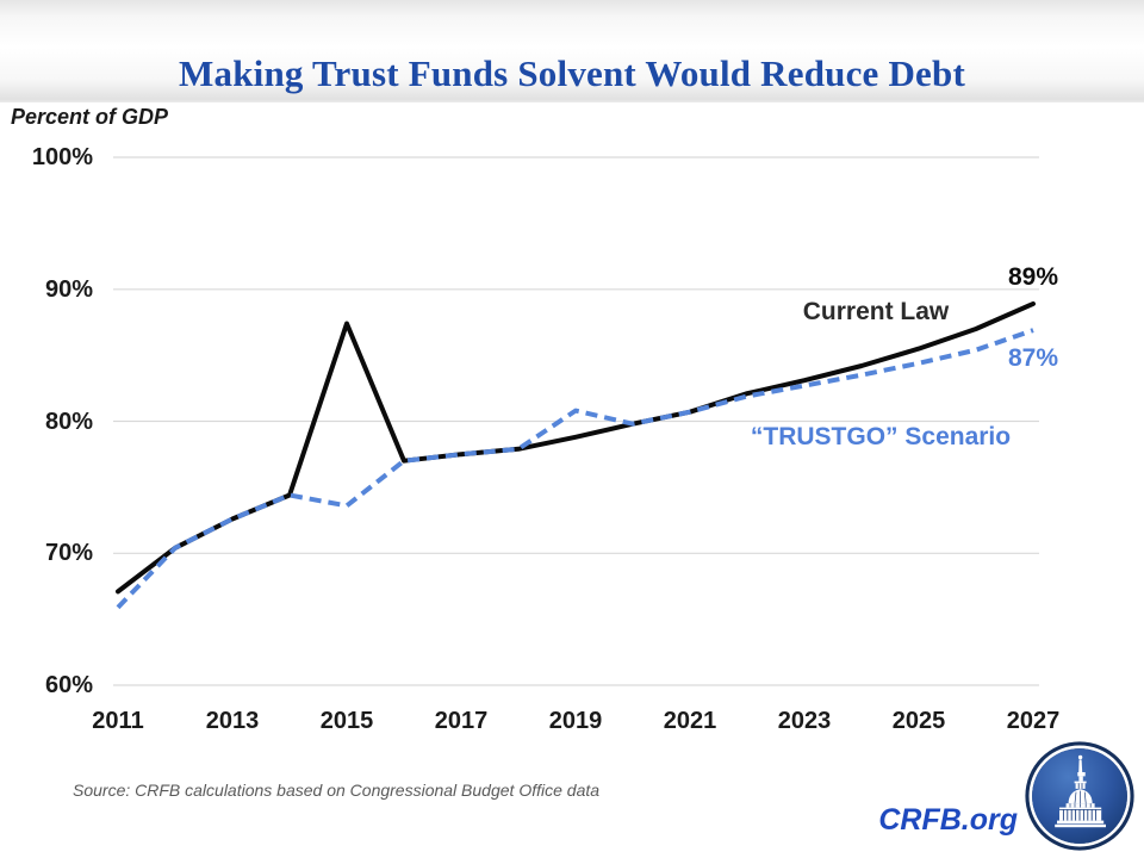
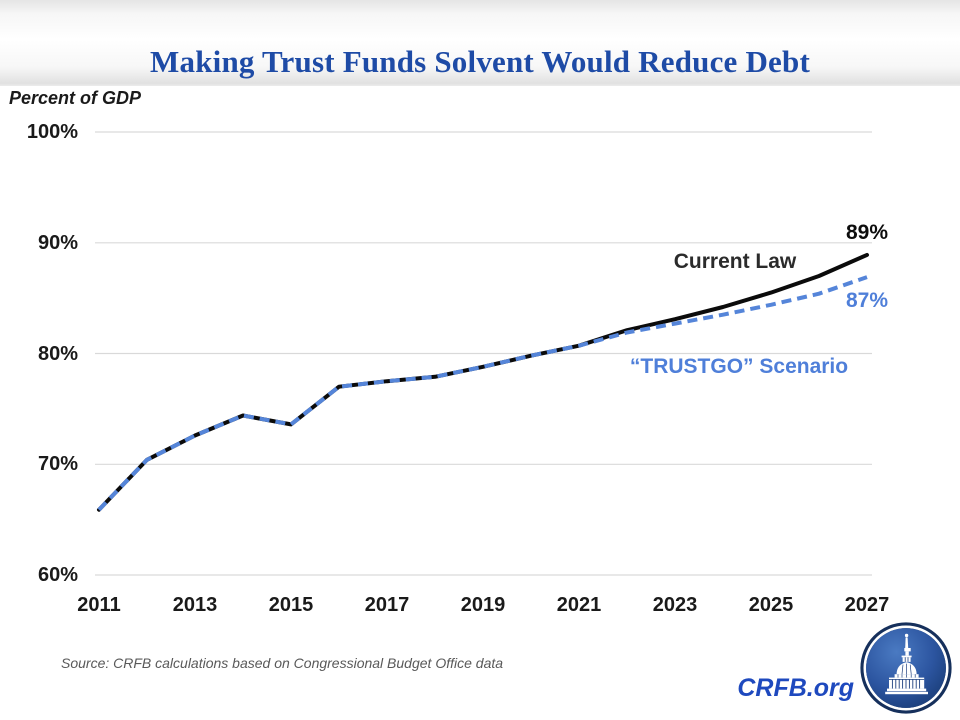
Current Law/2011: 67.1% -> 65.9%
Current Law/2015: 87.4% -> 73.6%
“TRUSTGO” Scenario/2019: 80.8% -> 78.8%
